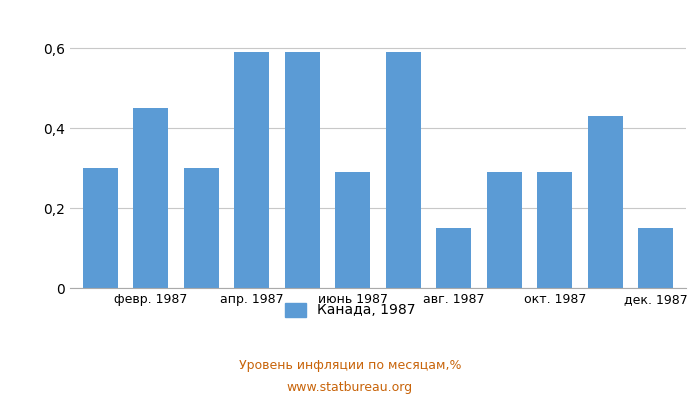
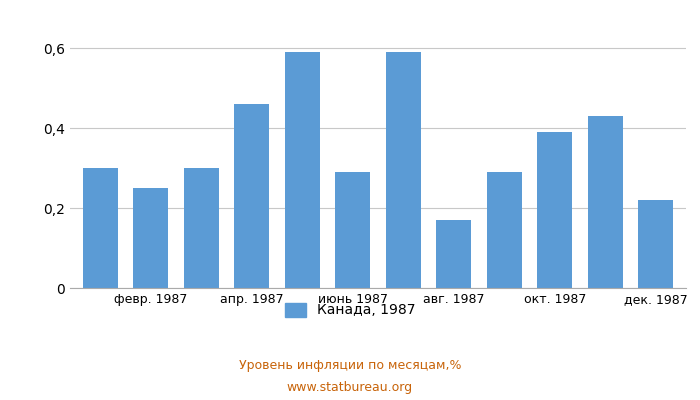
февр. 1987: 0,45 -> 0,25
апр. 1987: 0,59 -> 0,46
авг. 1987: 0,15 -> 0,17
окт. 1987: 0,29 -> 0,39
дек. 1987: 0,15 -> 0,22
